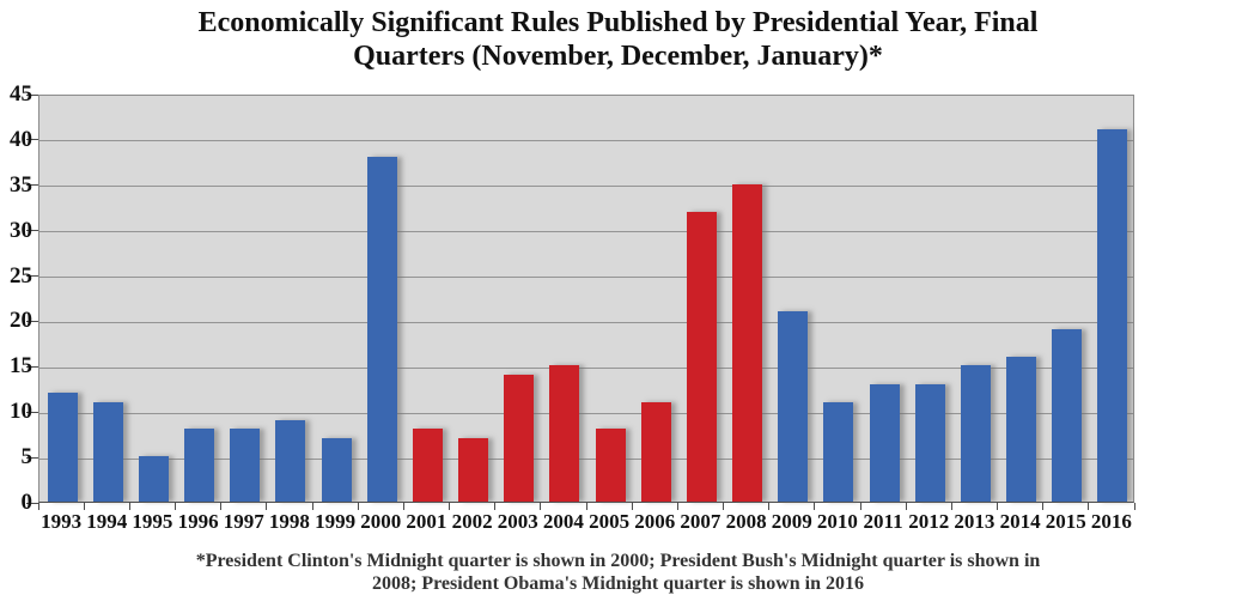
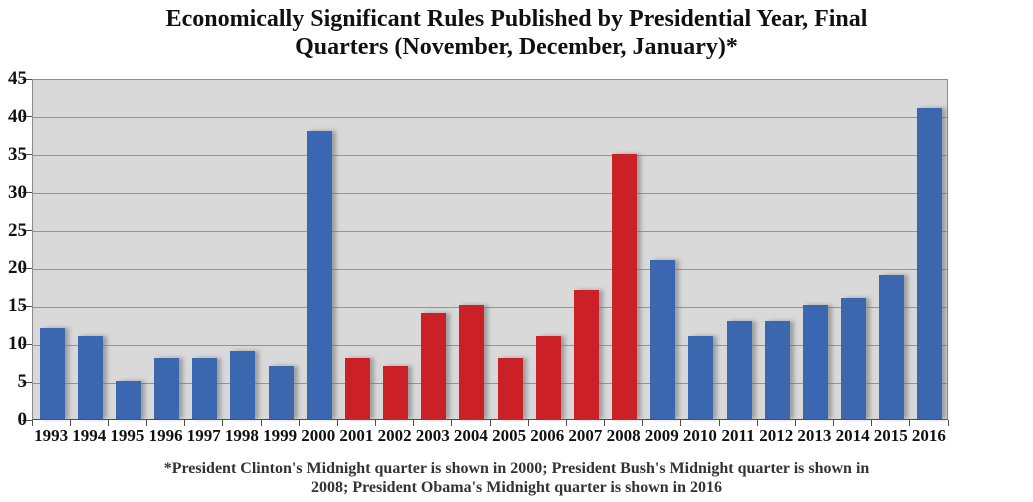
2007: 32 -> 17
